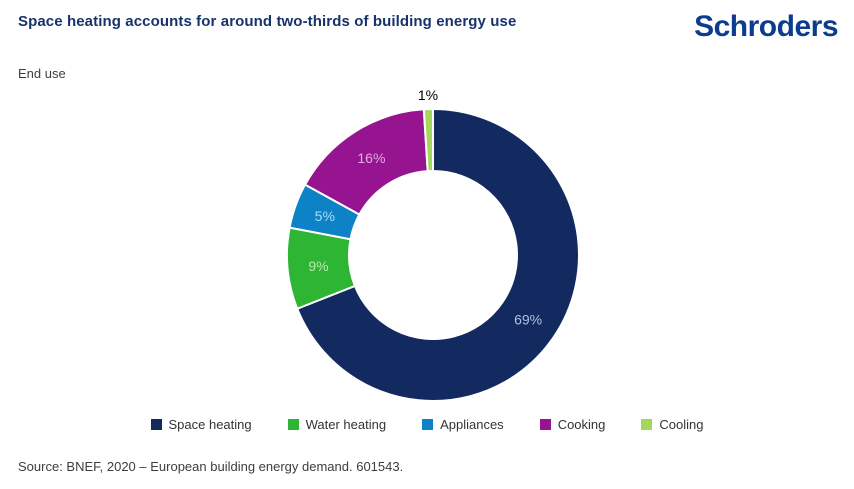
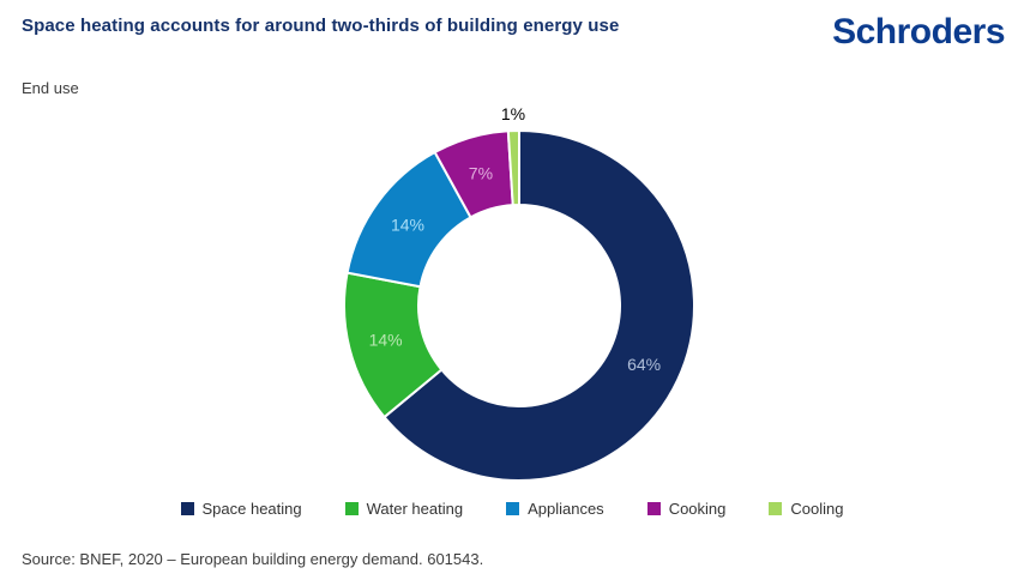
Space heating: 69% -> 64%
Water heating: 9% -> 14%
Appliances: 5% -> 14%
Cooking: 16% -> 7%
